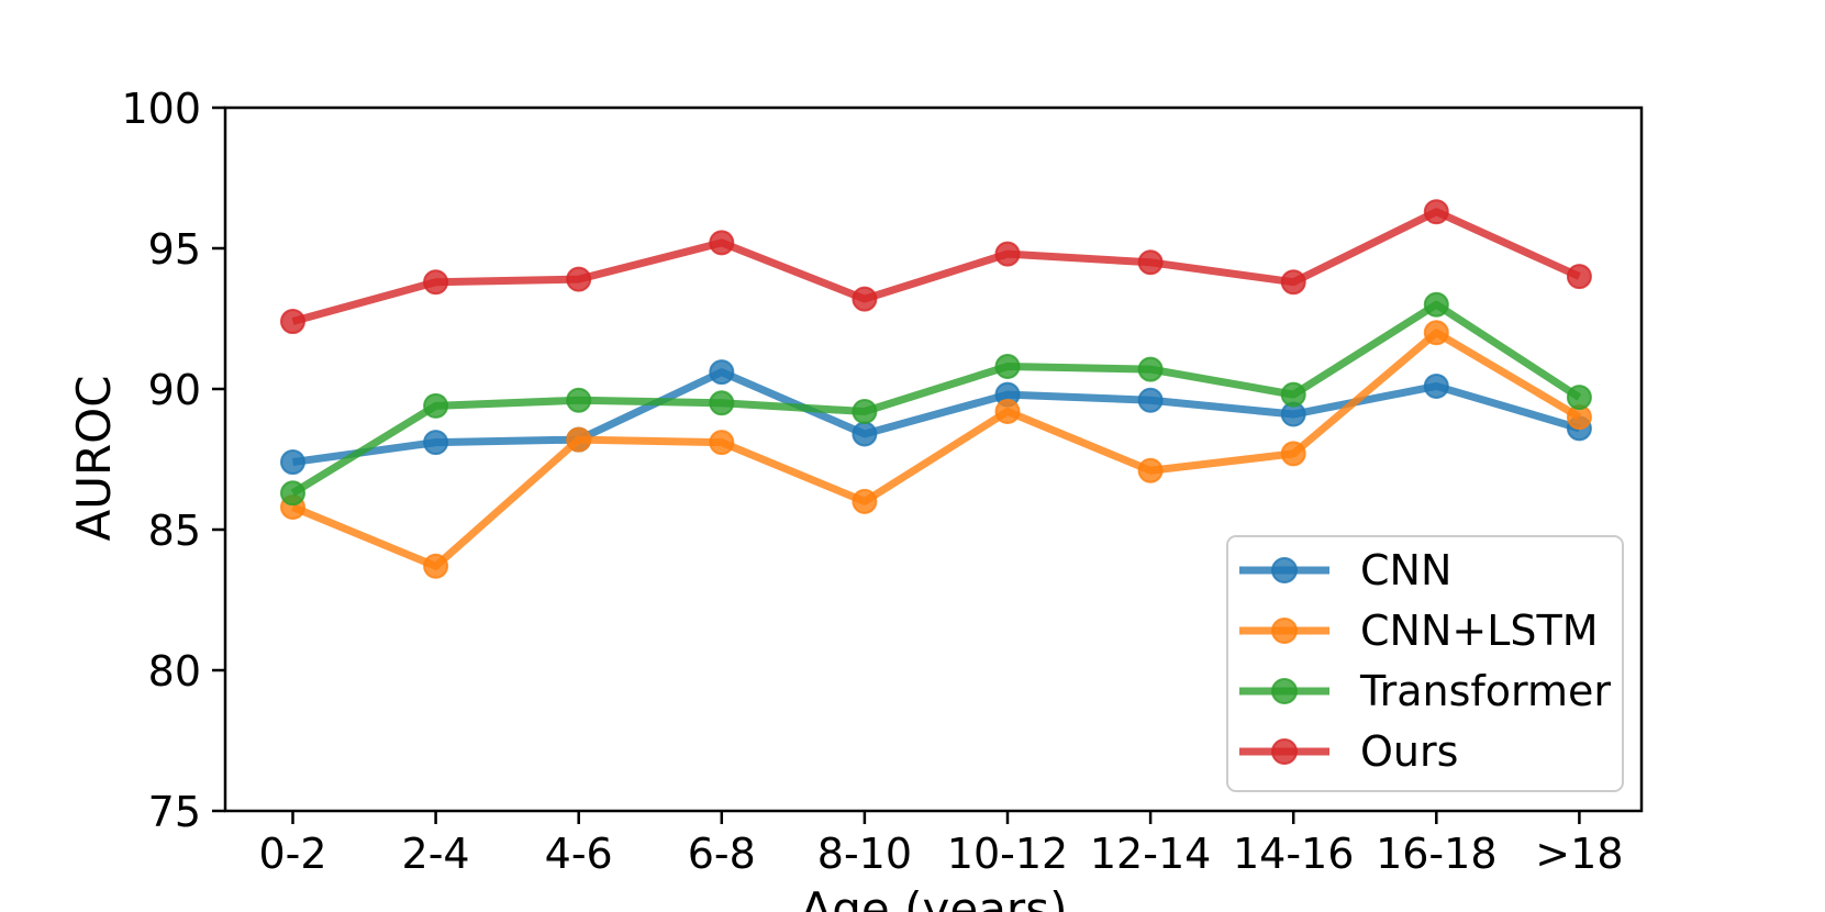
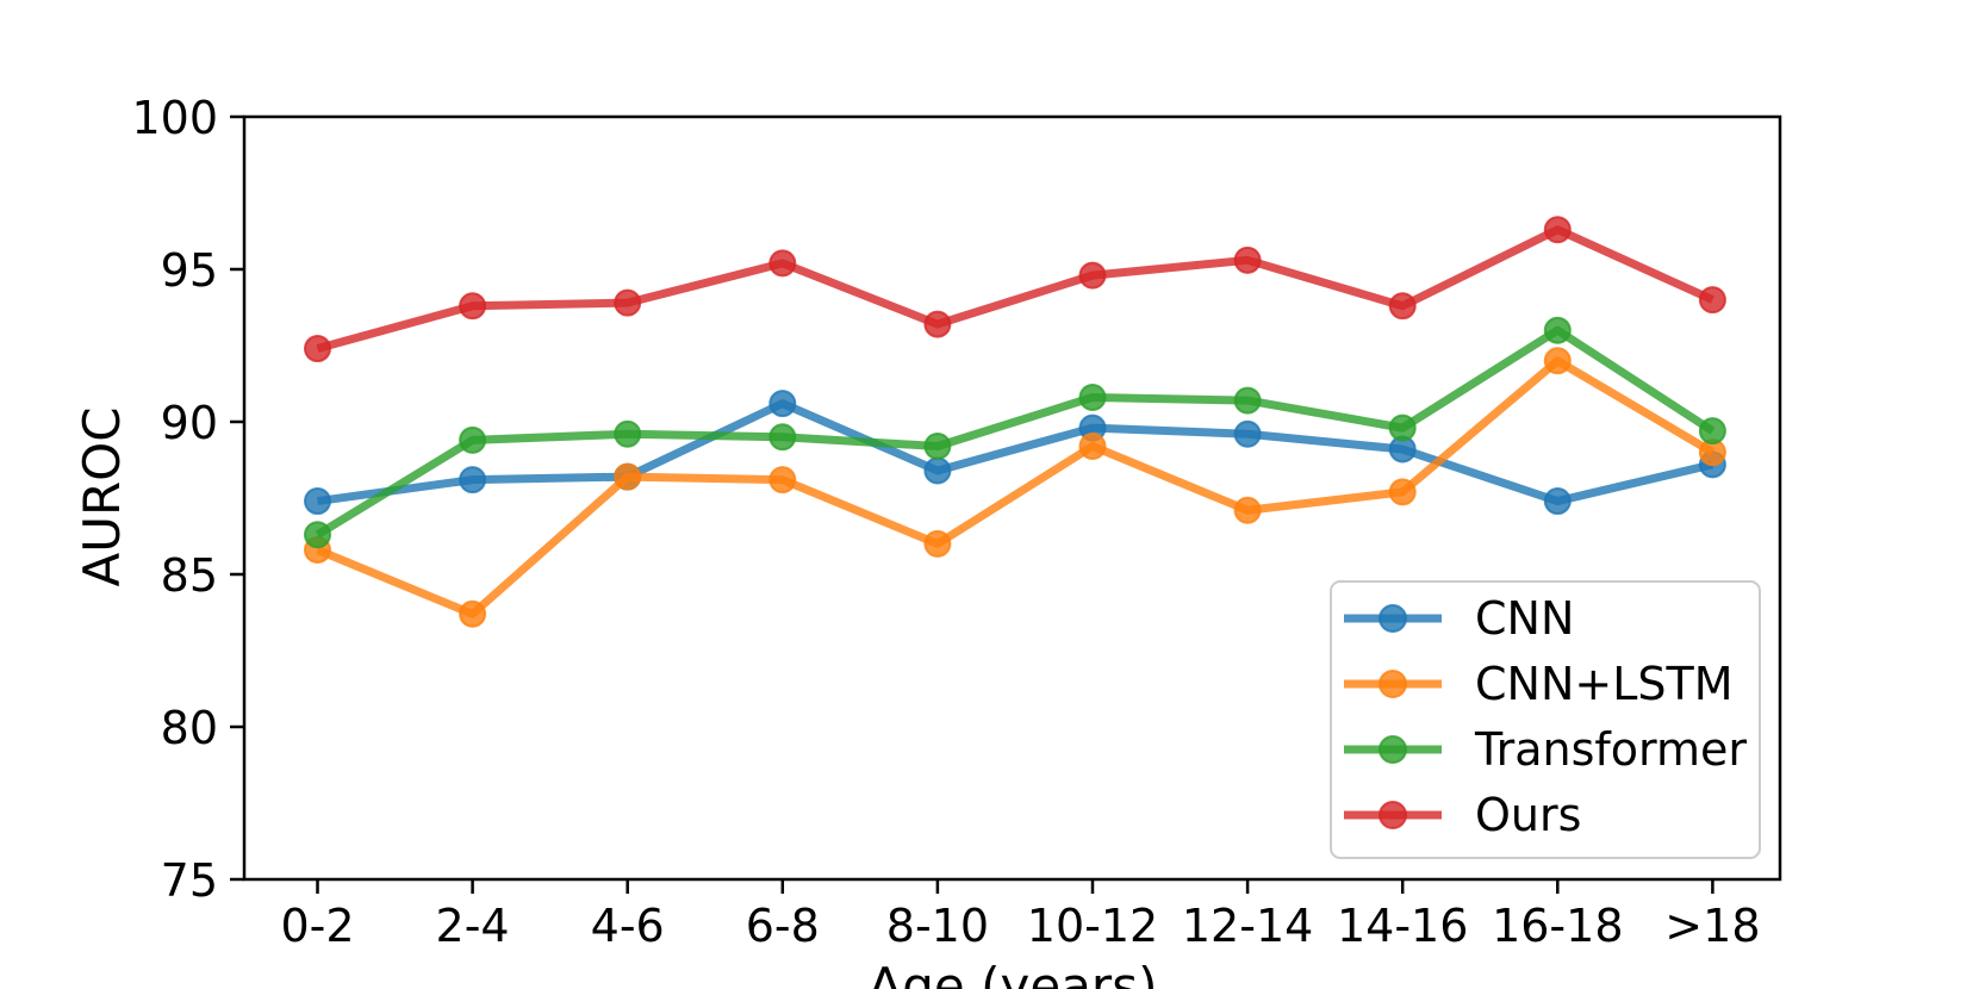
Ours/12-14: 94.5 -> 95.3
CNN/16-18: 90.1 -> 87.4
